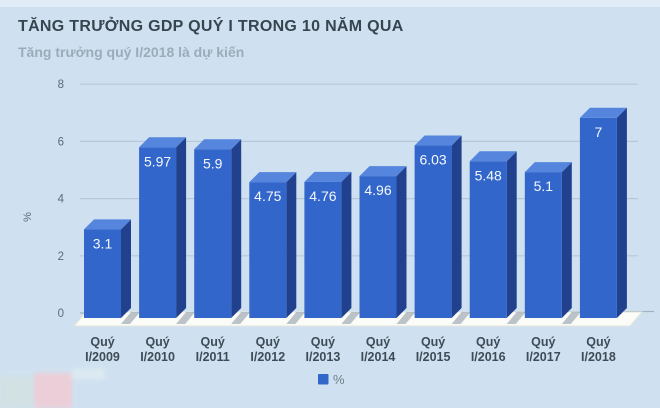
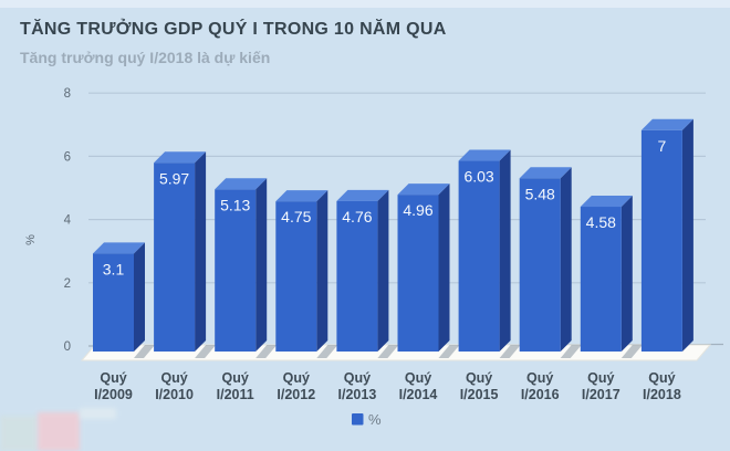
Quý I/2011: 5.9 -> 5.13
Quý I/2017: 5.1 -> 4.58
